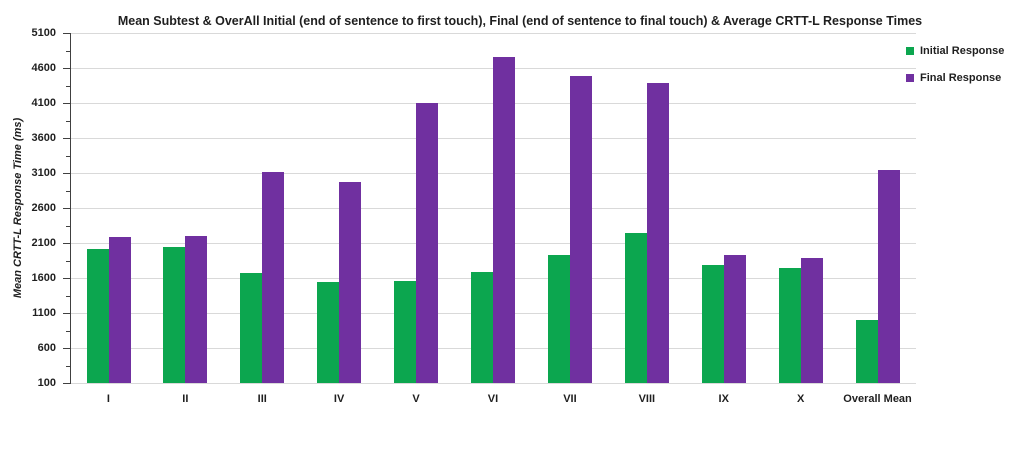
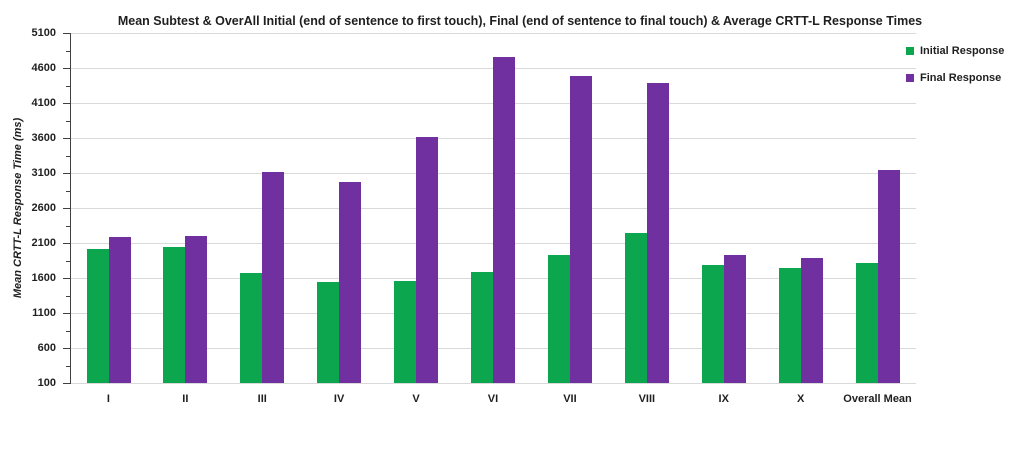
Final Response/V: 4100 -> 3600
Initial Response/Overall Mean: 1000 -> 1800
